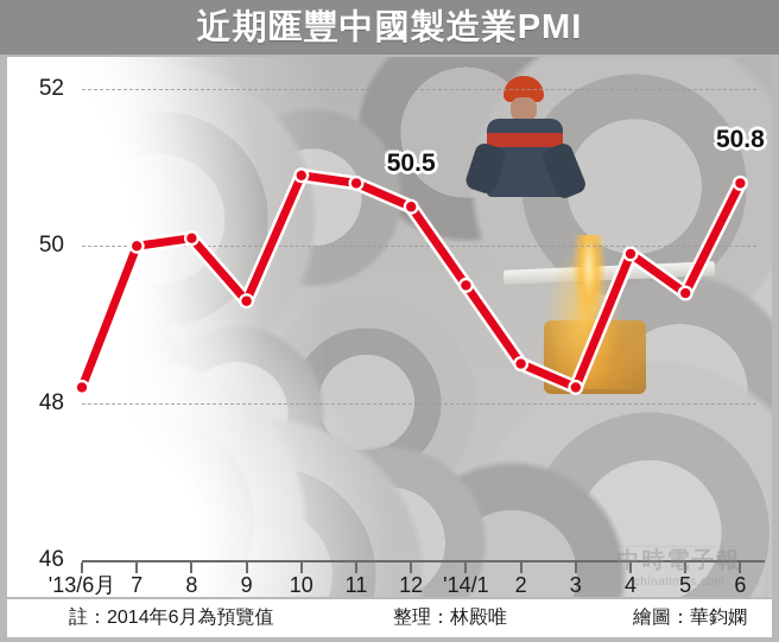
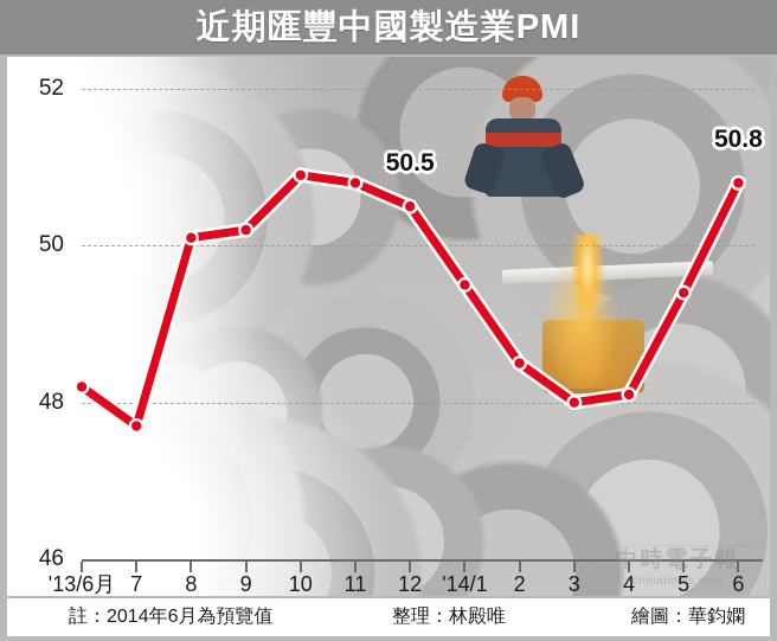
7: 50.0 -> 47.7
9: 49.3 -> 50.2
3: 48.2 -> 48.0
4: 49.9 -> 48.1
